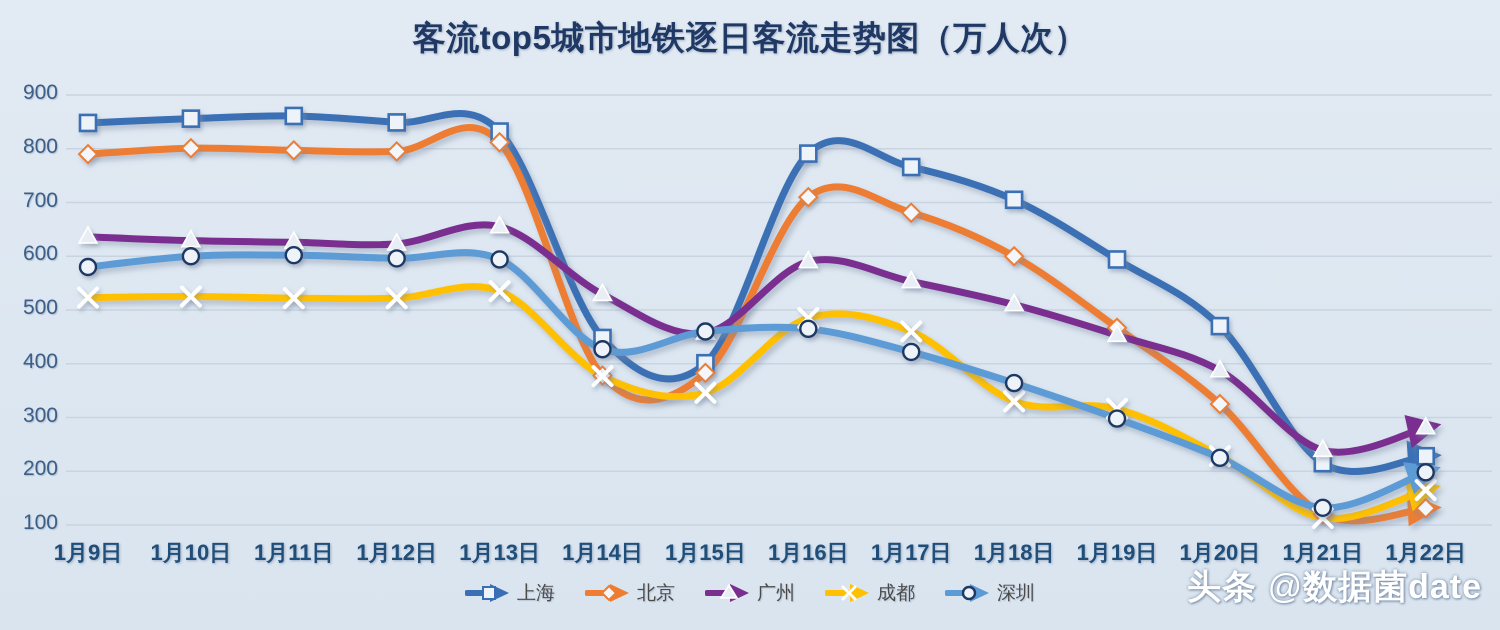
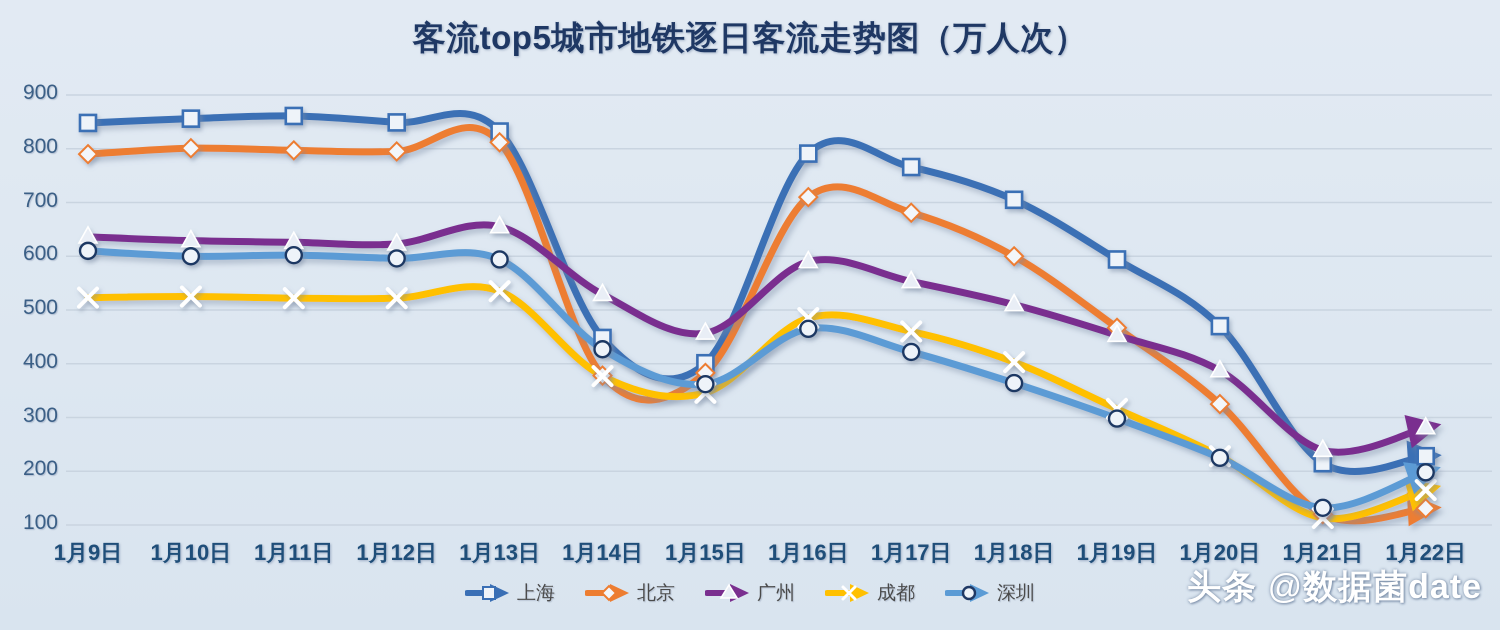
深圳/1月9日: 580 -> 610
深圳/1月15日: 460 -> 360
成都/1月18日: 330 -> 400
